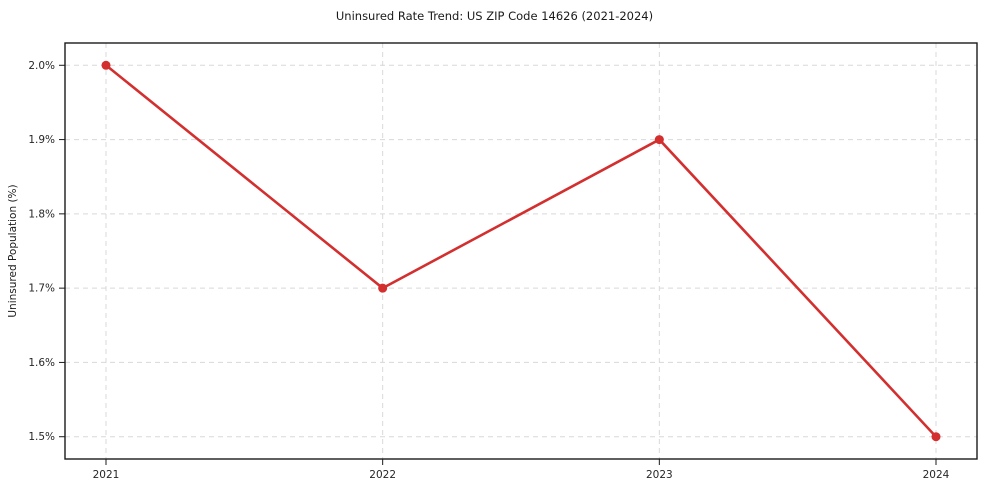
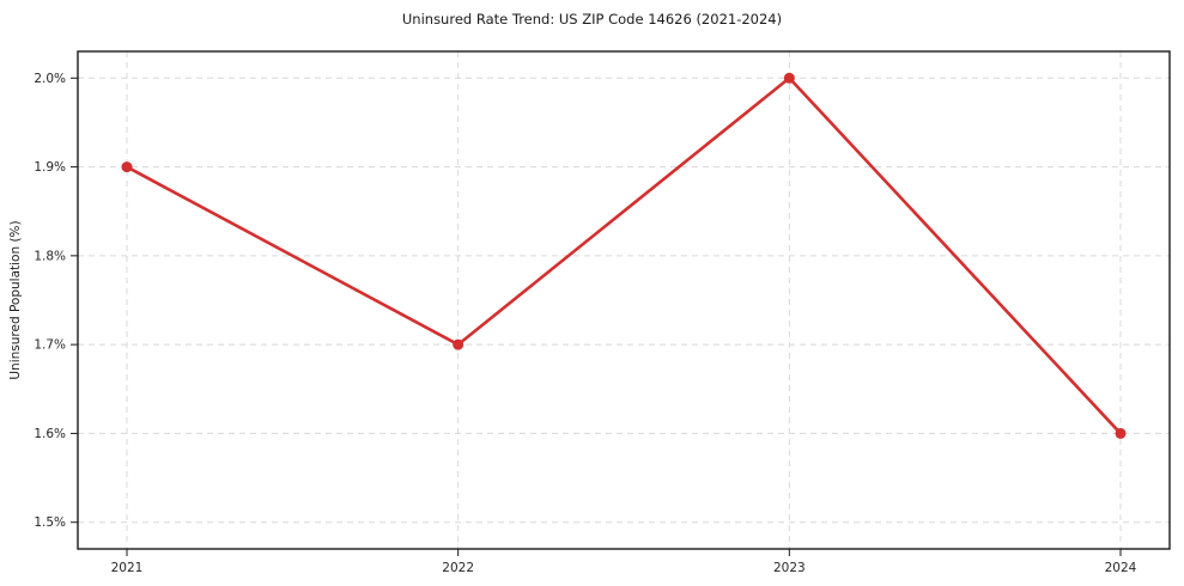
2021: 2.0% -> 1.9%
2023: 1.9% -> 2.0%
2024: 1.5% -> 1.6%
